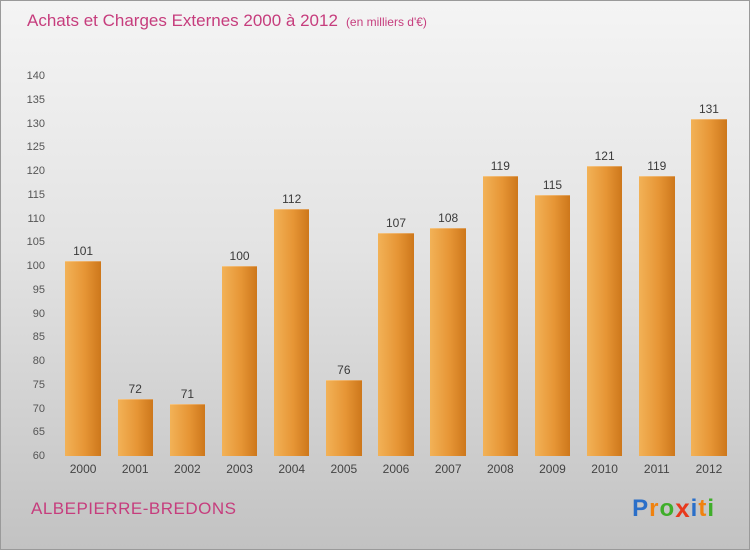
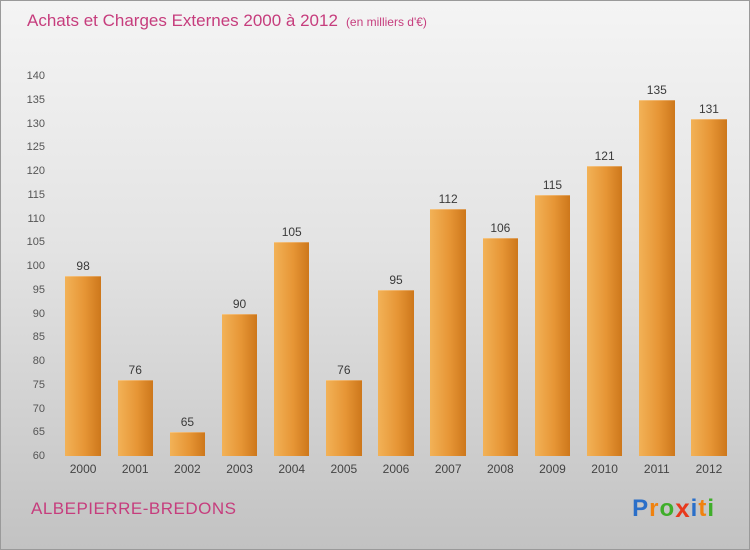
2000: 101 -> 98
2001: 72 -> 76
2002: 71 -> 65
2003: 100 -> 90
2004: 112 -> 105
2006: 107 -> 95
2007: 108 -> 112
2008: 119 -> 106
2011: 119 -> 135
